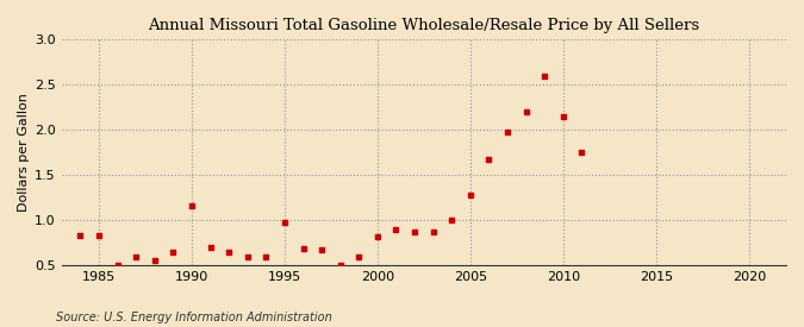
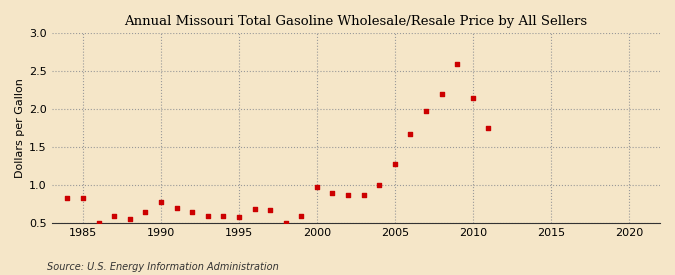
1990: 1.16 -> 0.78
1995: 0.98 -> 0.58
2000: 0.82 -> 0.97
